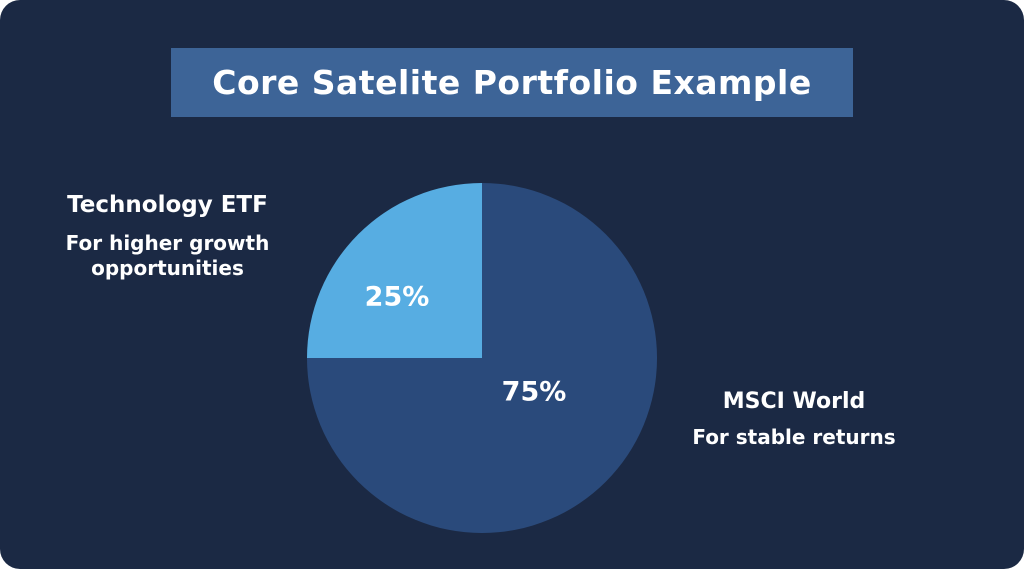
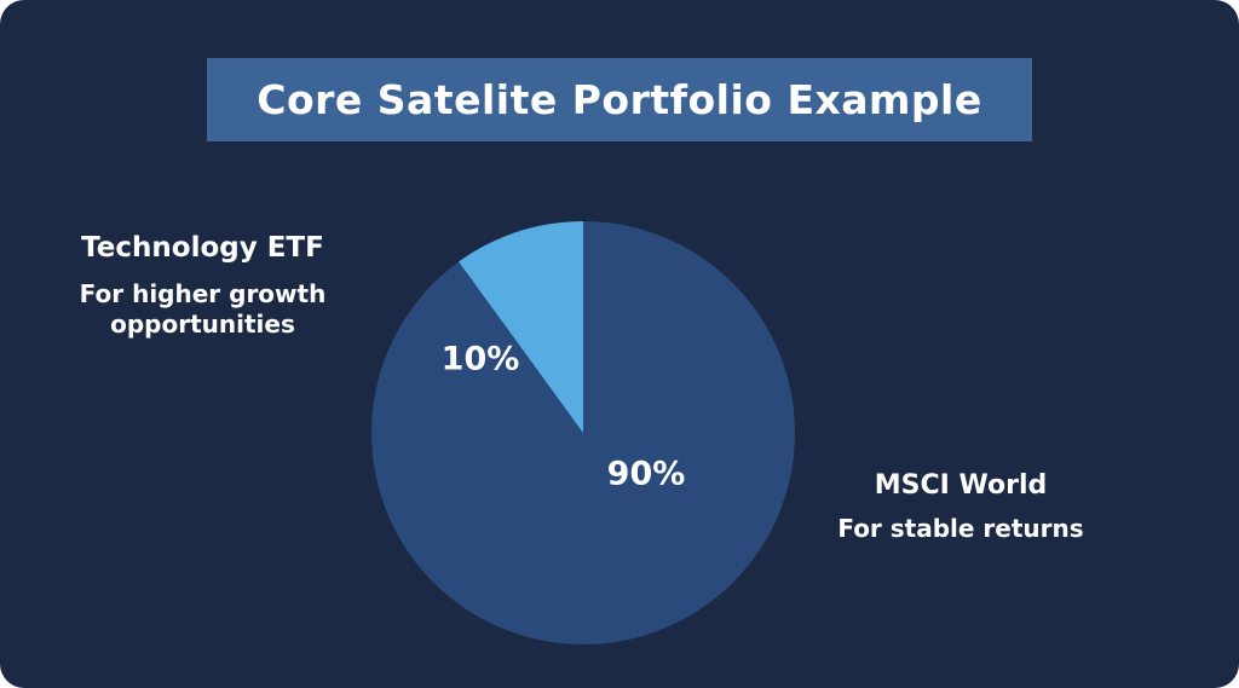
MSCI World: 75% -> 90%
Technology ETF: 25% -> 10%
